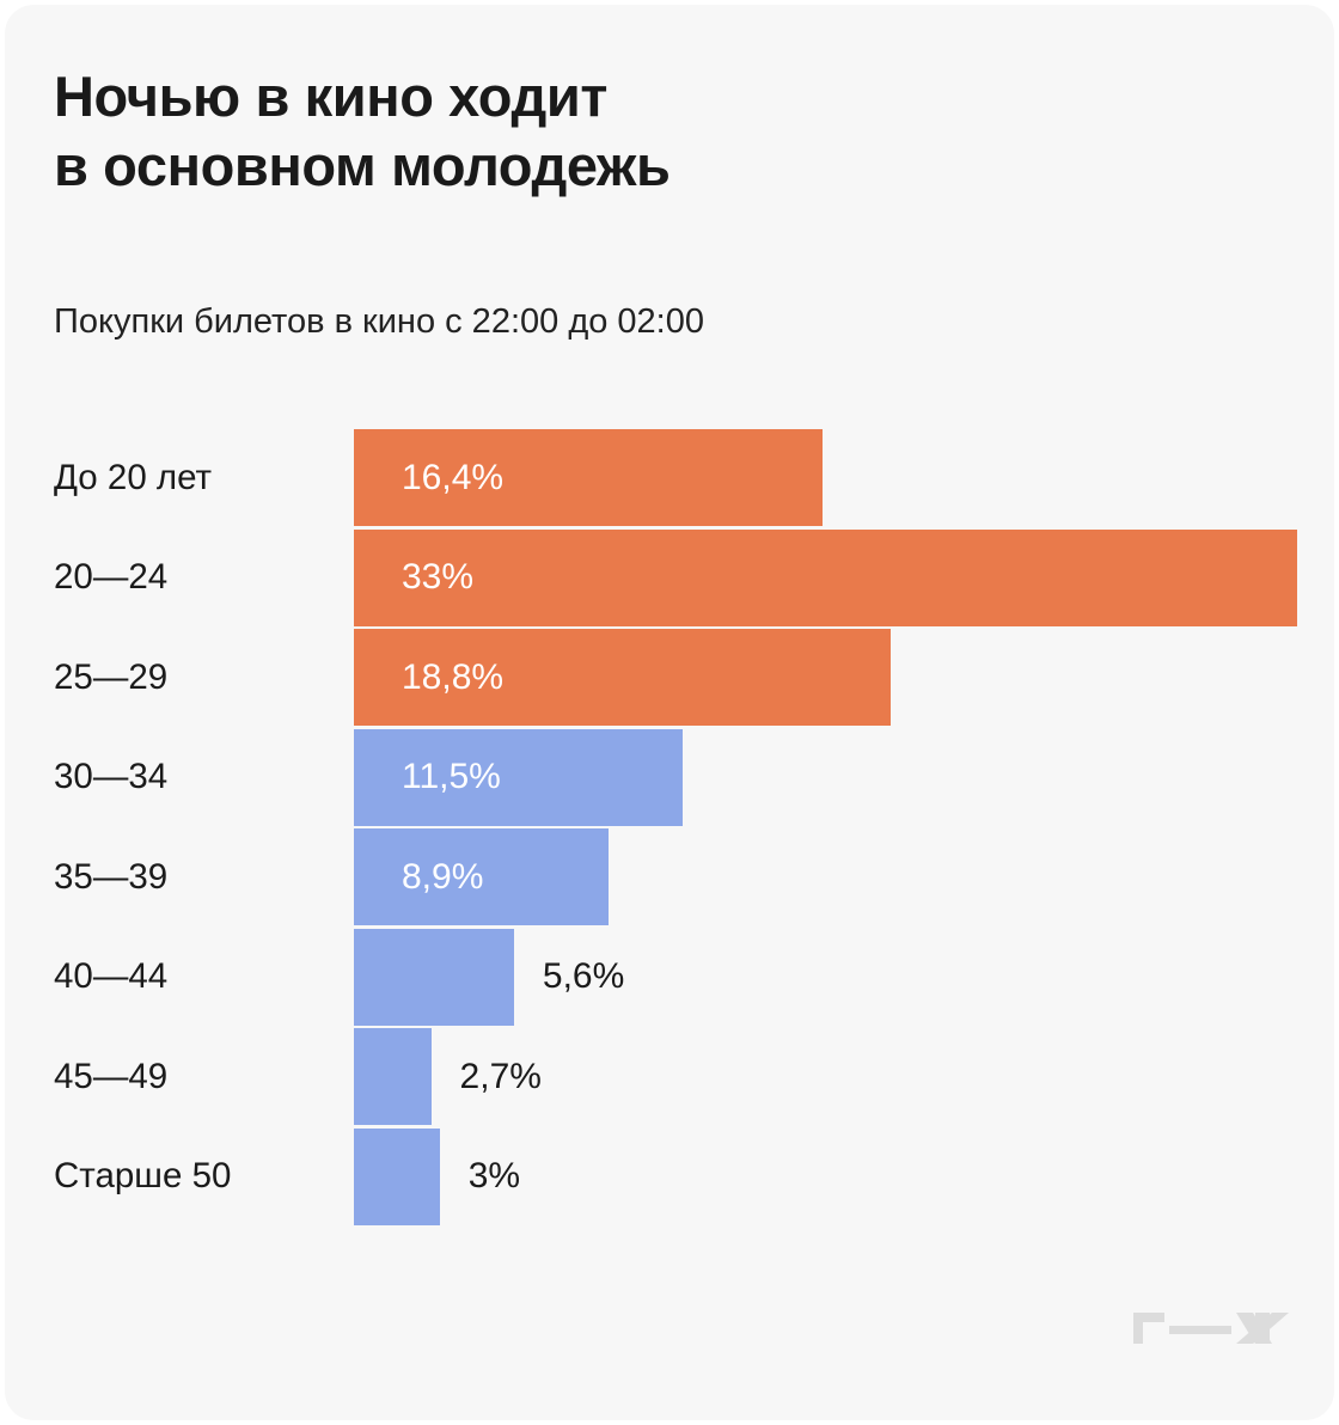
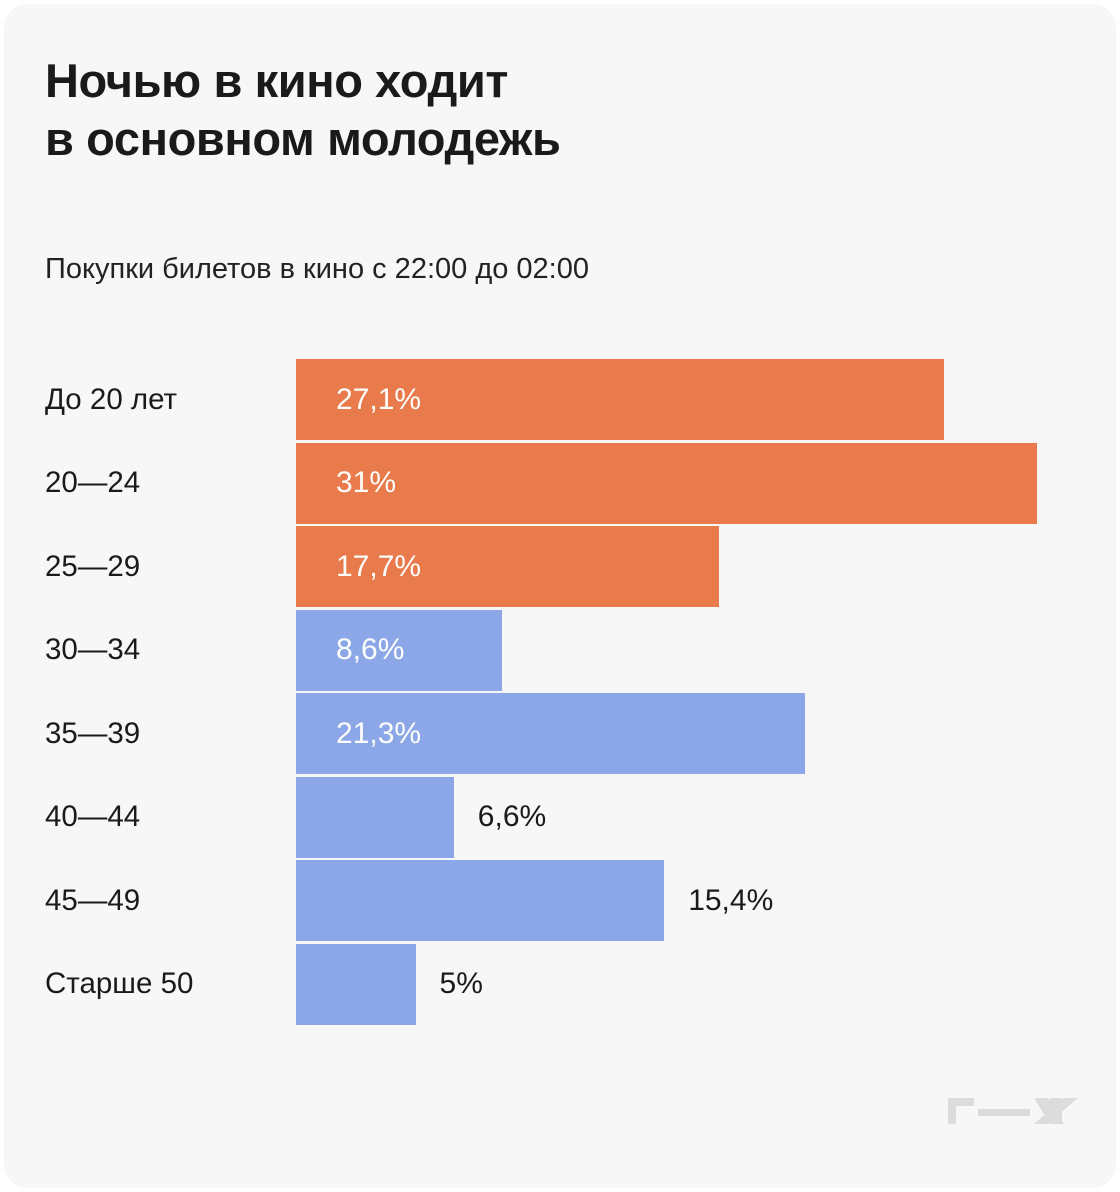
До 20 лет: 16,4% -> 27,1%
20—24: 33% -> 31%
25—29: 18,8% -> 17,7%
30—34: 11,5% -> 8,6%
35—39: 8,9% -> 21,3%
40—44: 5,6% -> 6,6%
45—49: 2,7% -> 15,4%
Старше 50: 3% -> 5%
